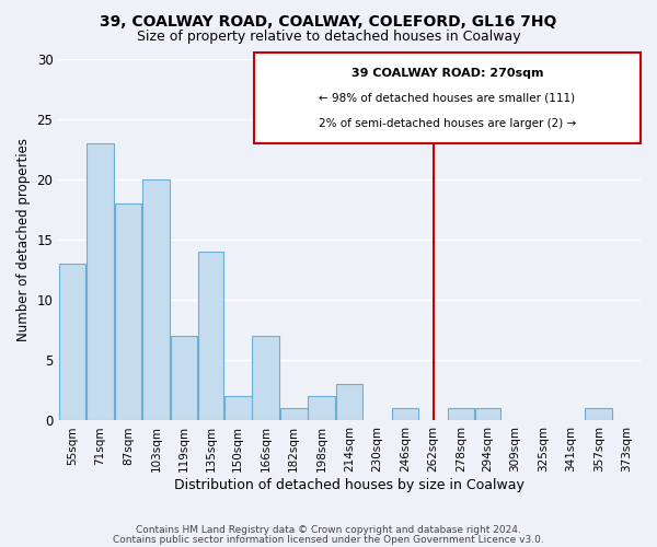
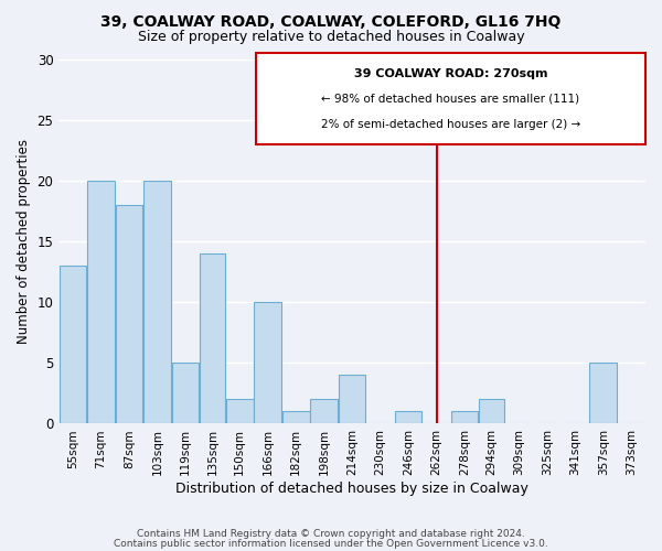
71sqm: 23 -> 20
119sqm: 7 -> 5
166sqm: 7 -> 10
214sqm: 3 -> 4
294sqm: 1 -> 2
357sqm: 1 -> 5
